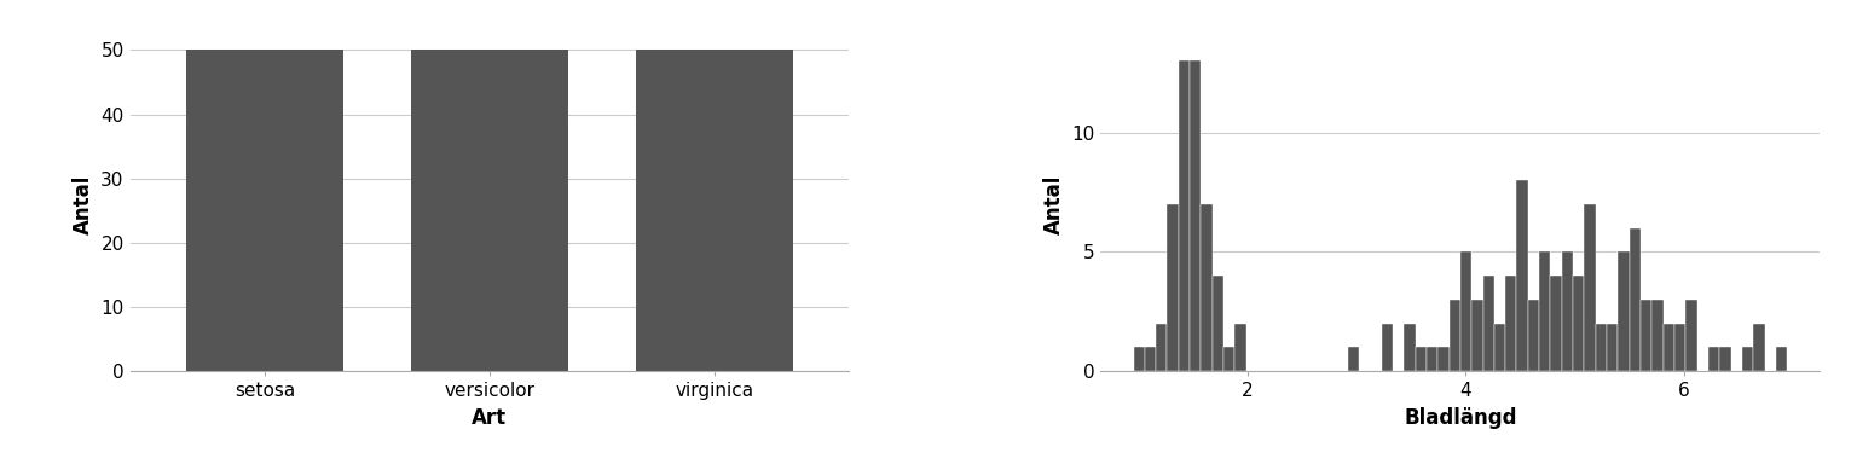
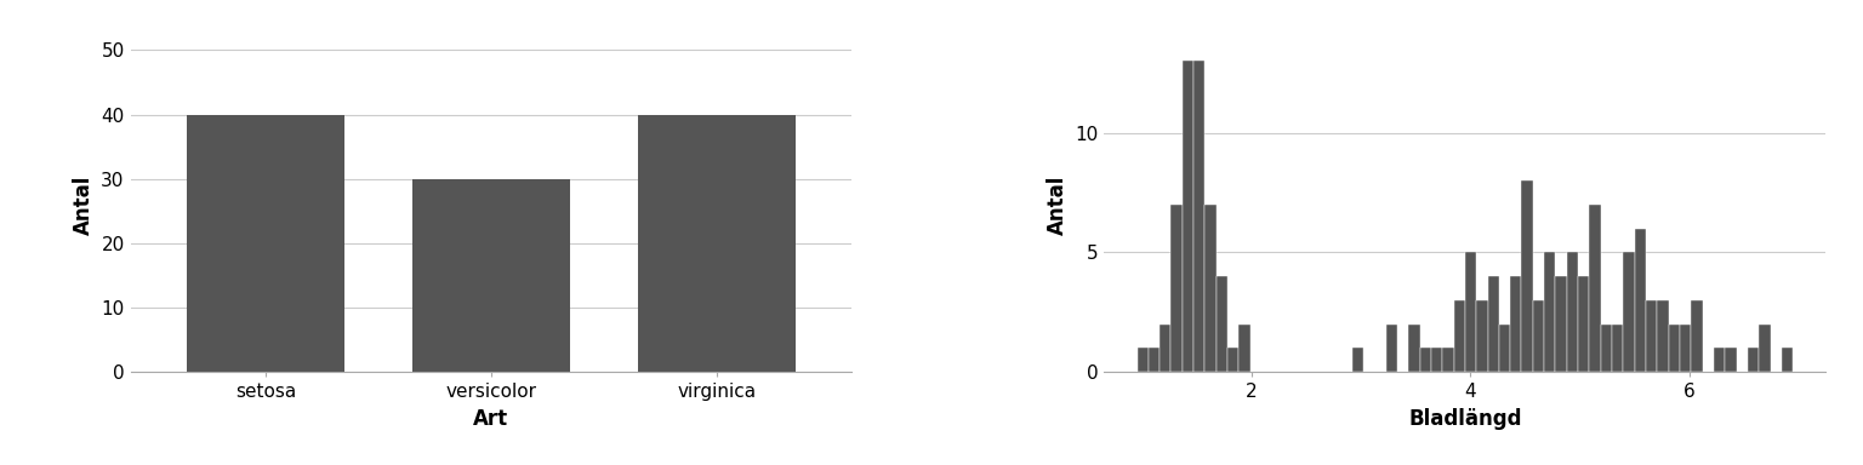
setosa: 50 -> 40
versicolor: 50 -> 30
virginica: 50 -> 40
